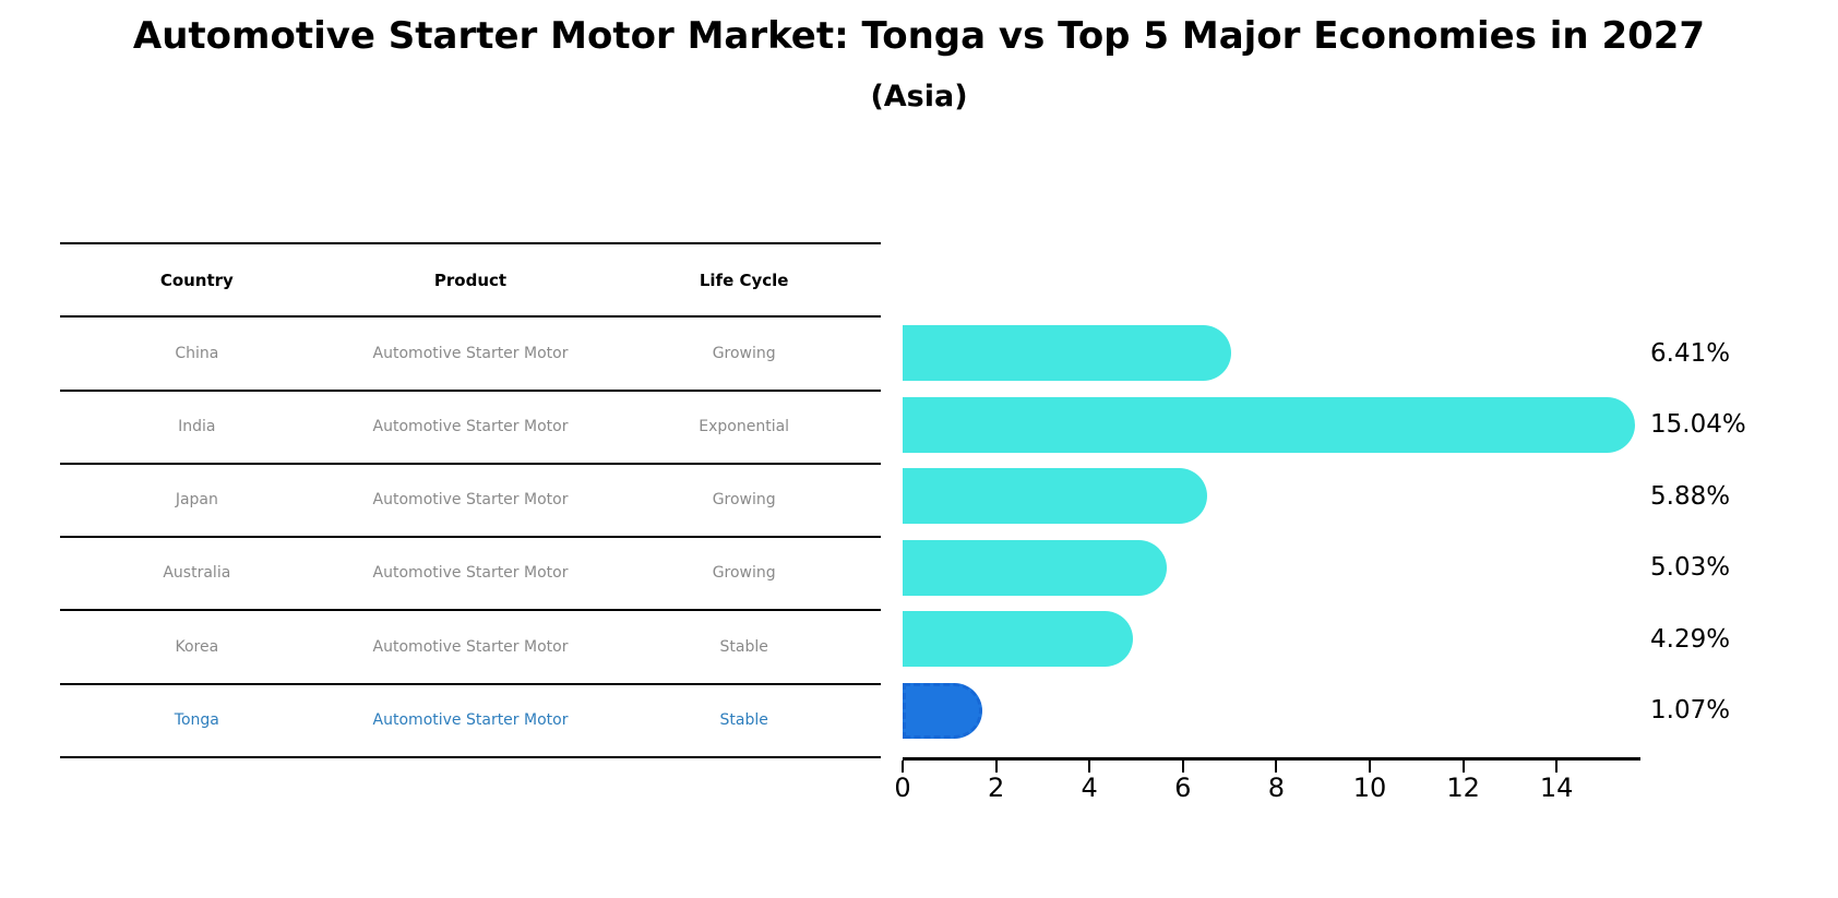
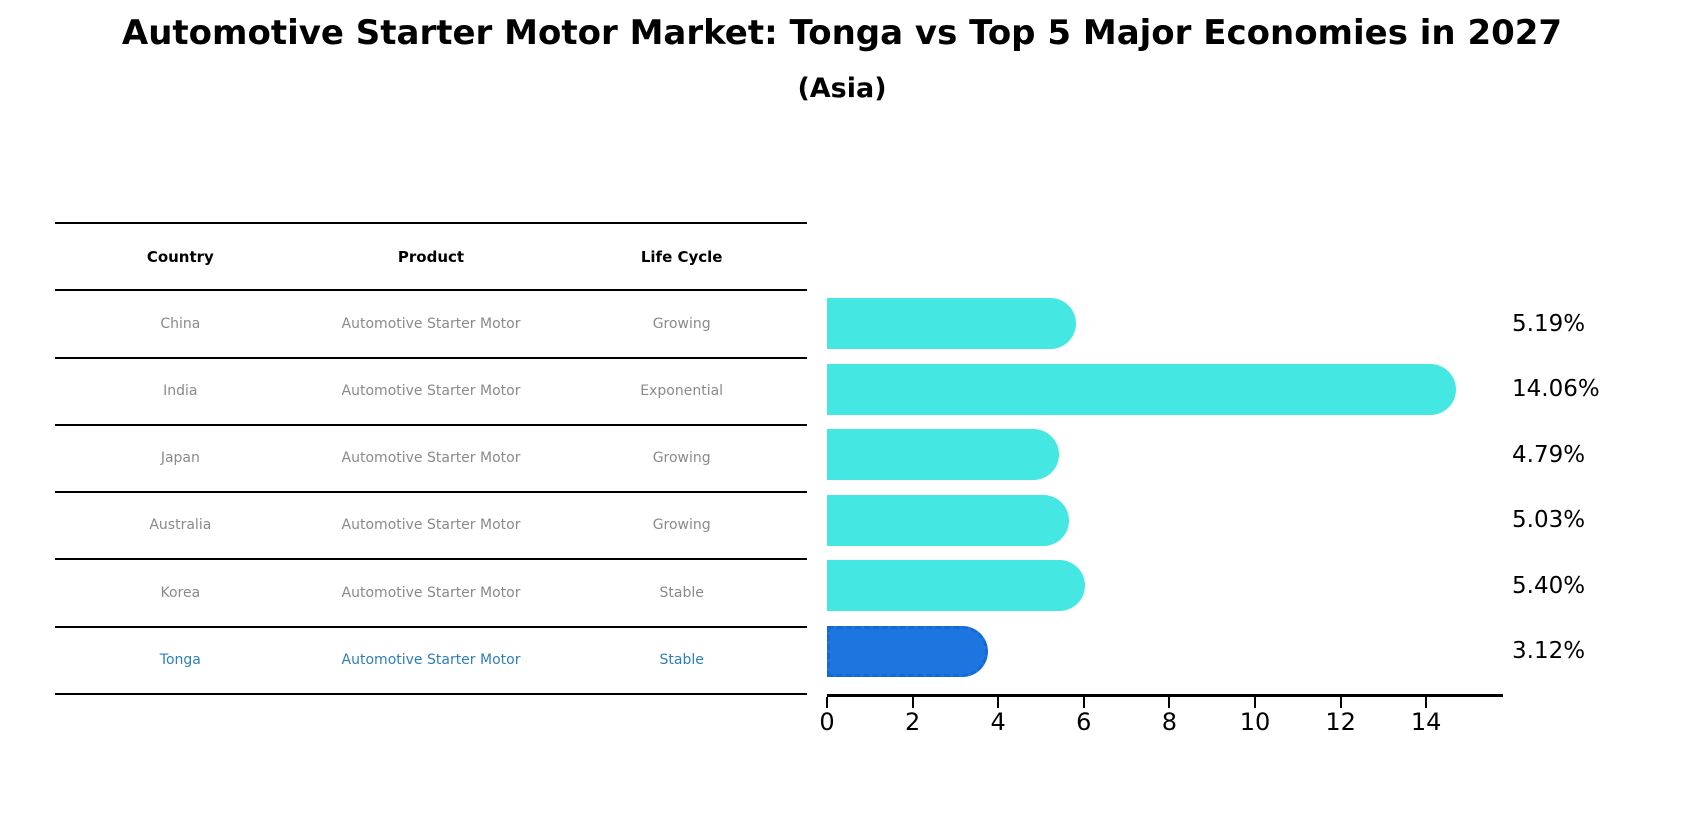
China: 6.41% -> 5.19%
India: 15.04% -> 14.06%
Japan: 5.88% -> 4.79%
Korea: 4.29% -> 5.40%
Tonga: 1.07% -> 3.12%
